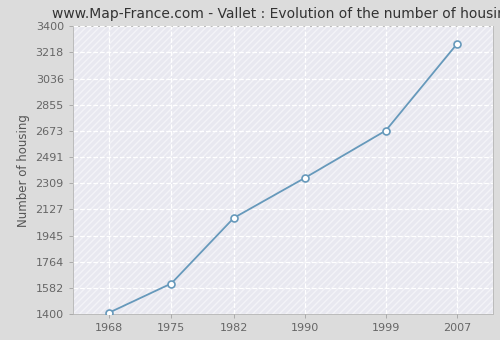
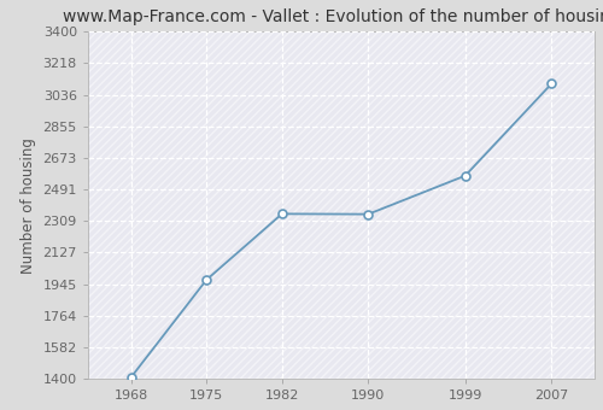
1975: 1610 -> 1970
1982: 2070 -> 2350
1999: 2680 -> 2570
2007: 3280 -> 3100
